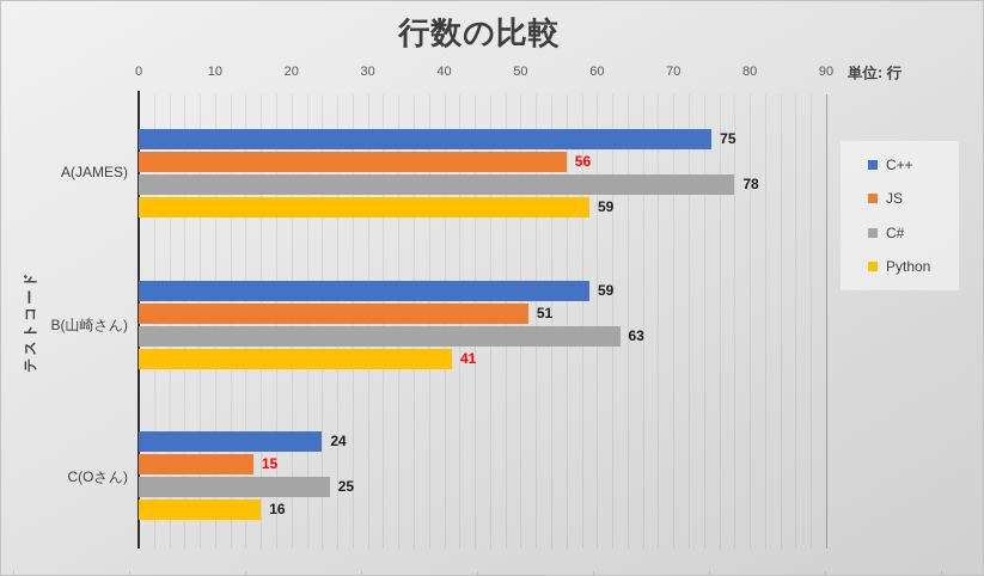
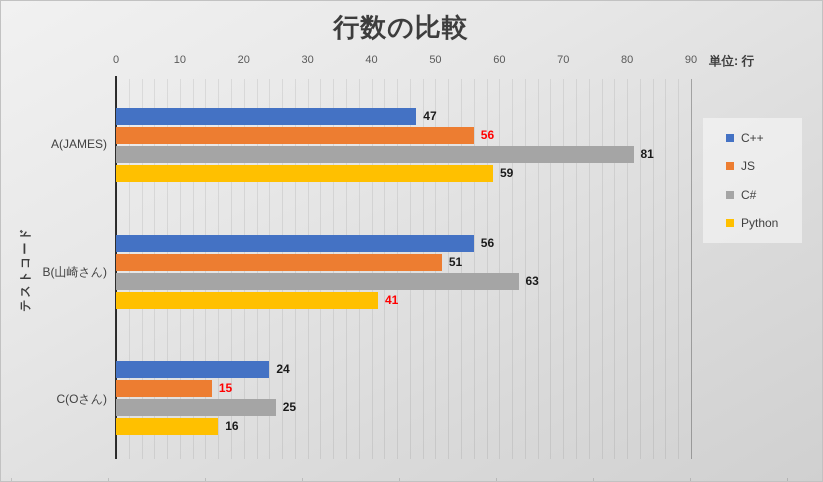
C++/A(JAMES): 75 -> 47
C#/A(JAMES): 78 -> 81
C++/B(山崎さん): 59 -> 56
